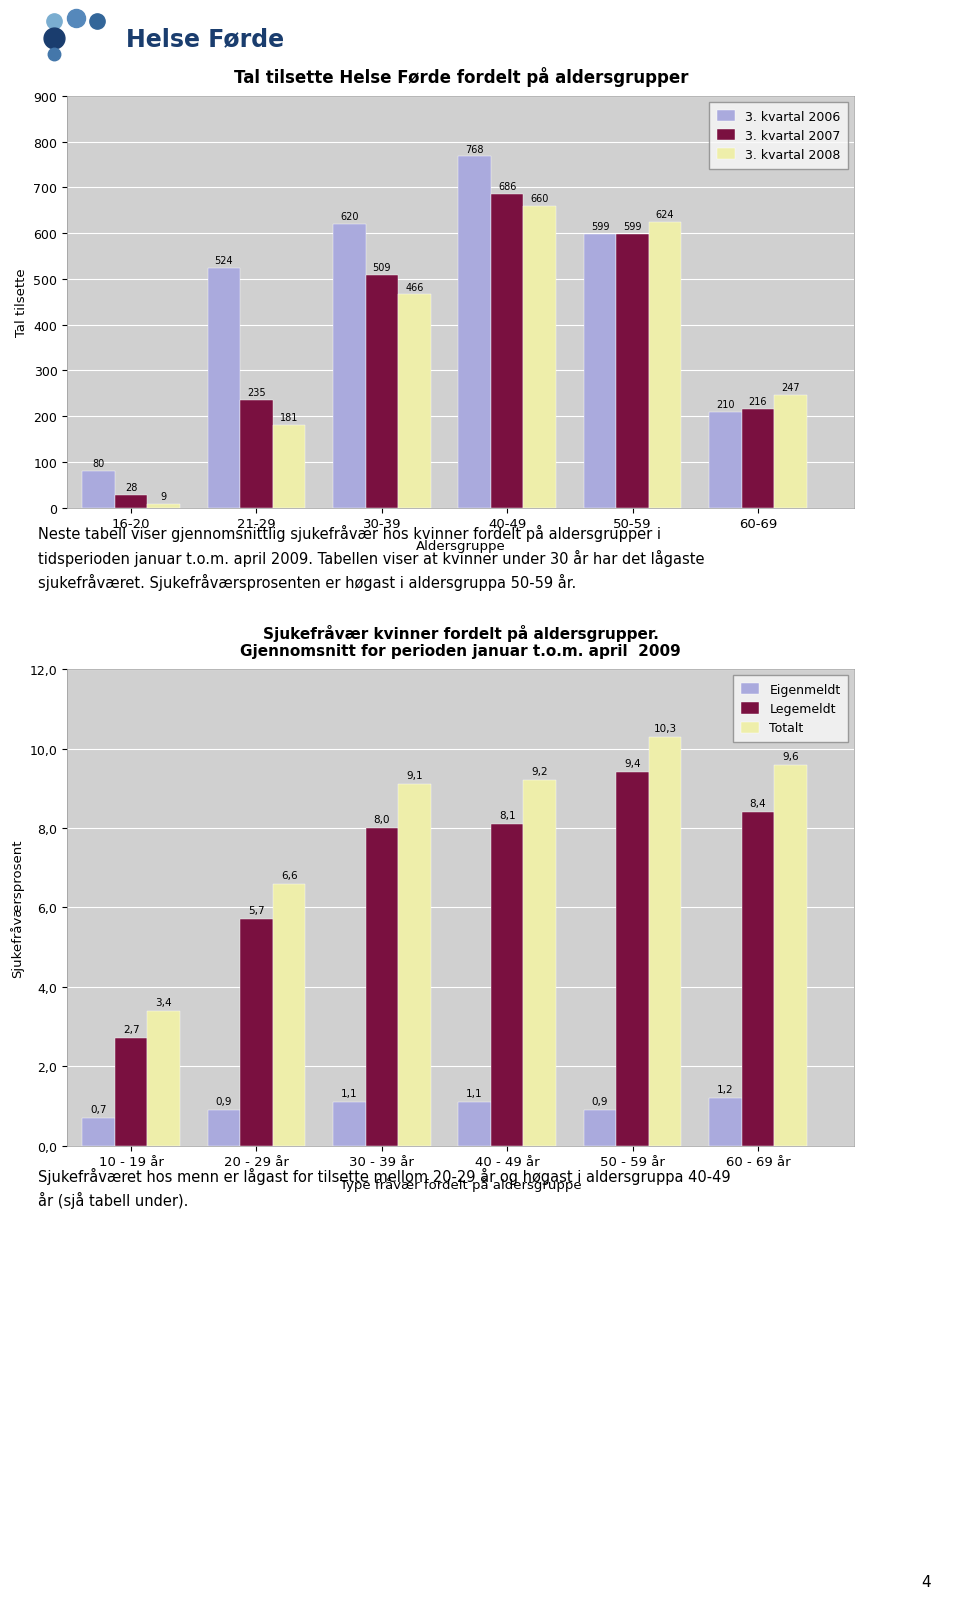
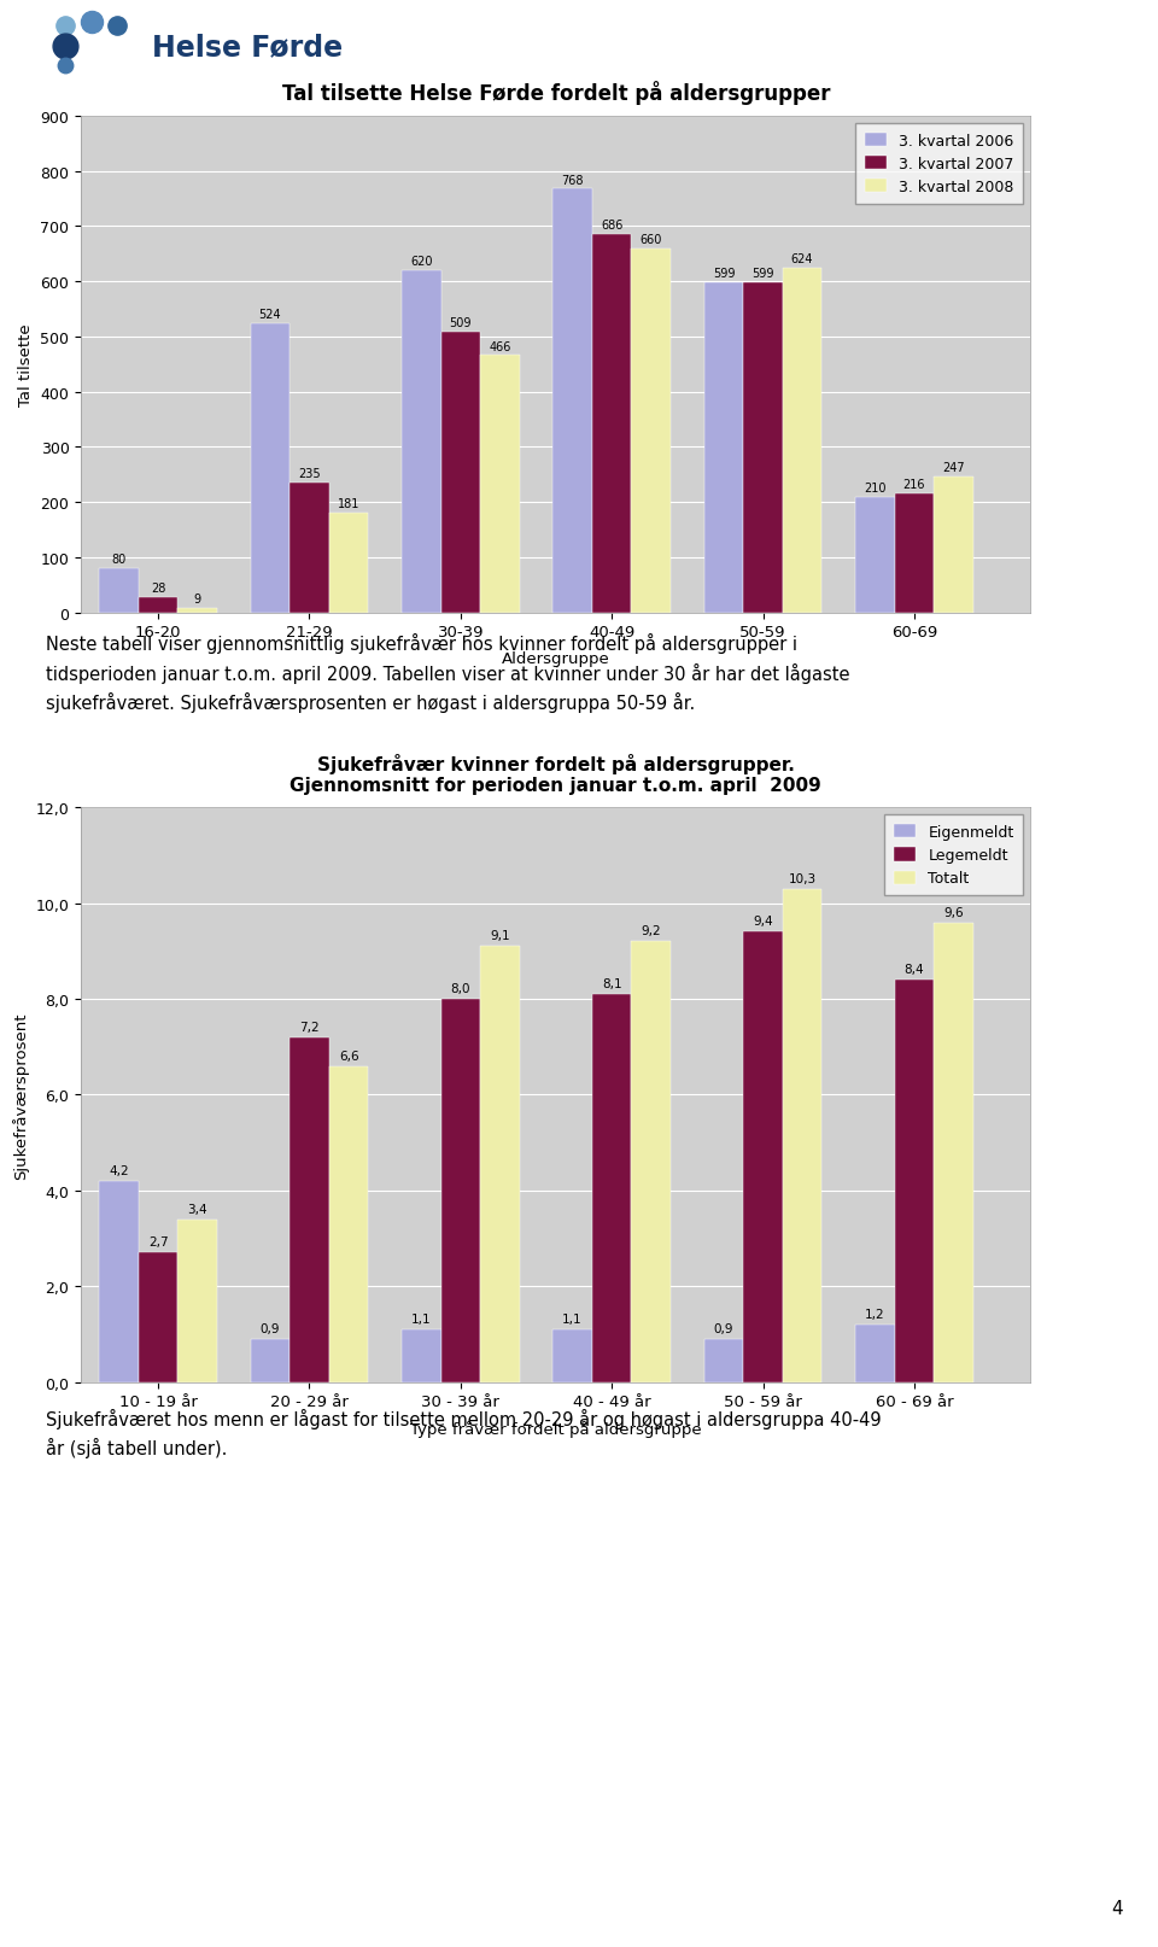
Eigenmeldt/10 - 19 år: 0,7 -> 4,2
Legemeldt/20 - 29 år: 5,7 -> 7,2
